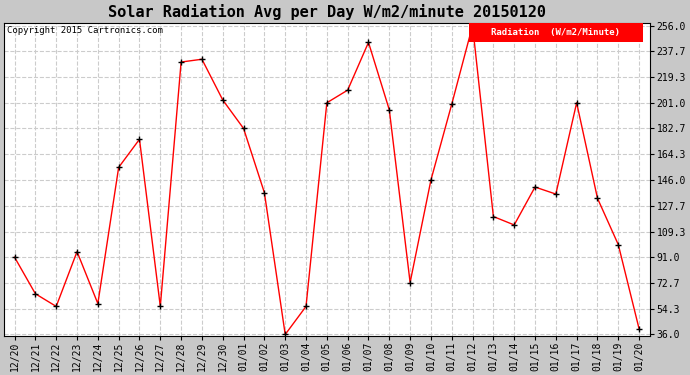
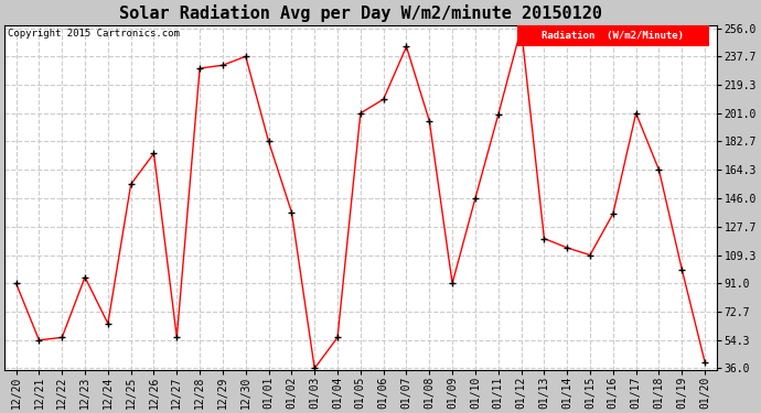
12/21: 65 -> 54
12/24: 58 -> 65
12/30: 203 -> 238
01/09: 73 -> 91
01/15: 141 -> 109
01/18: 133 -> 164
